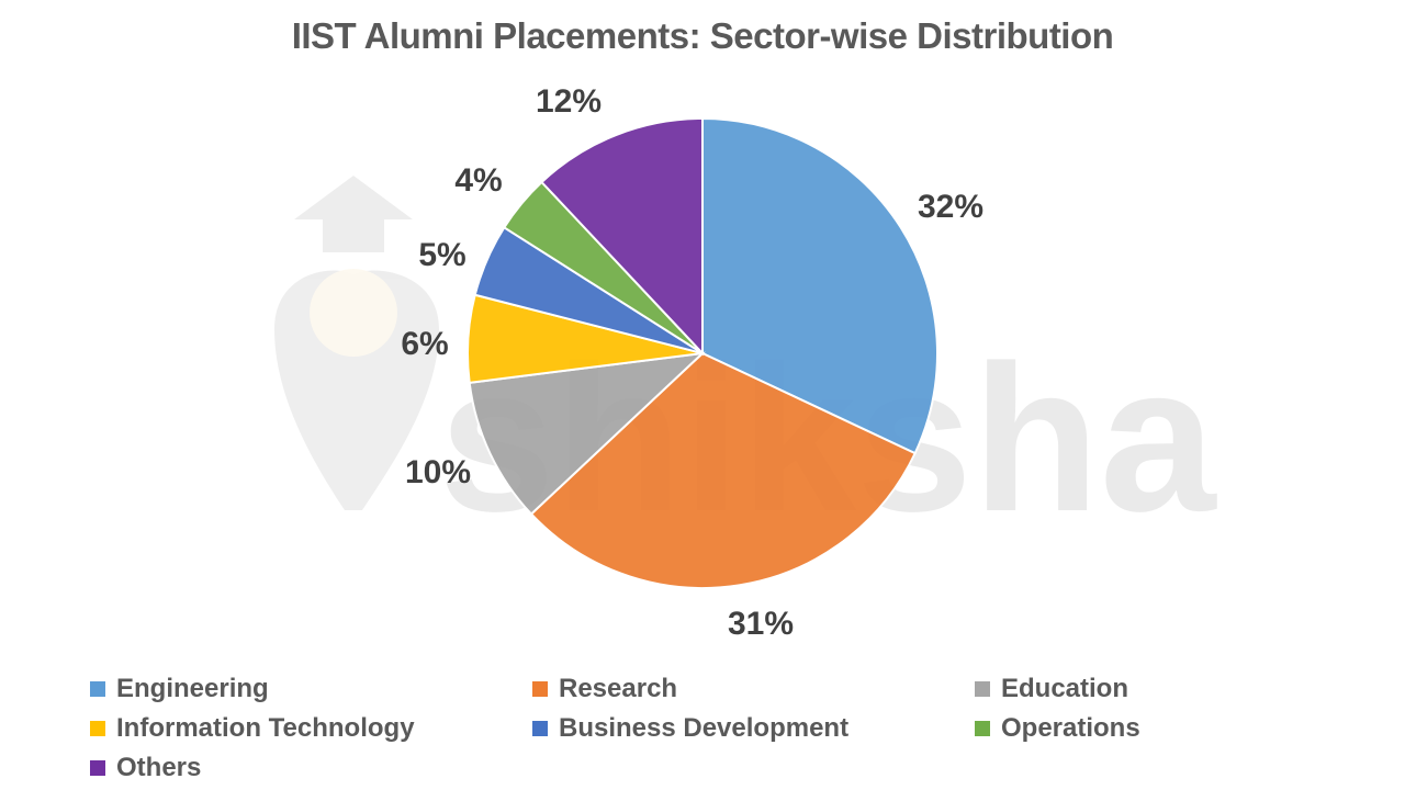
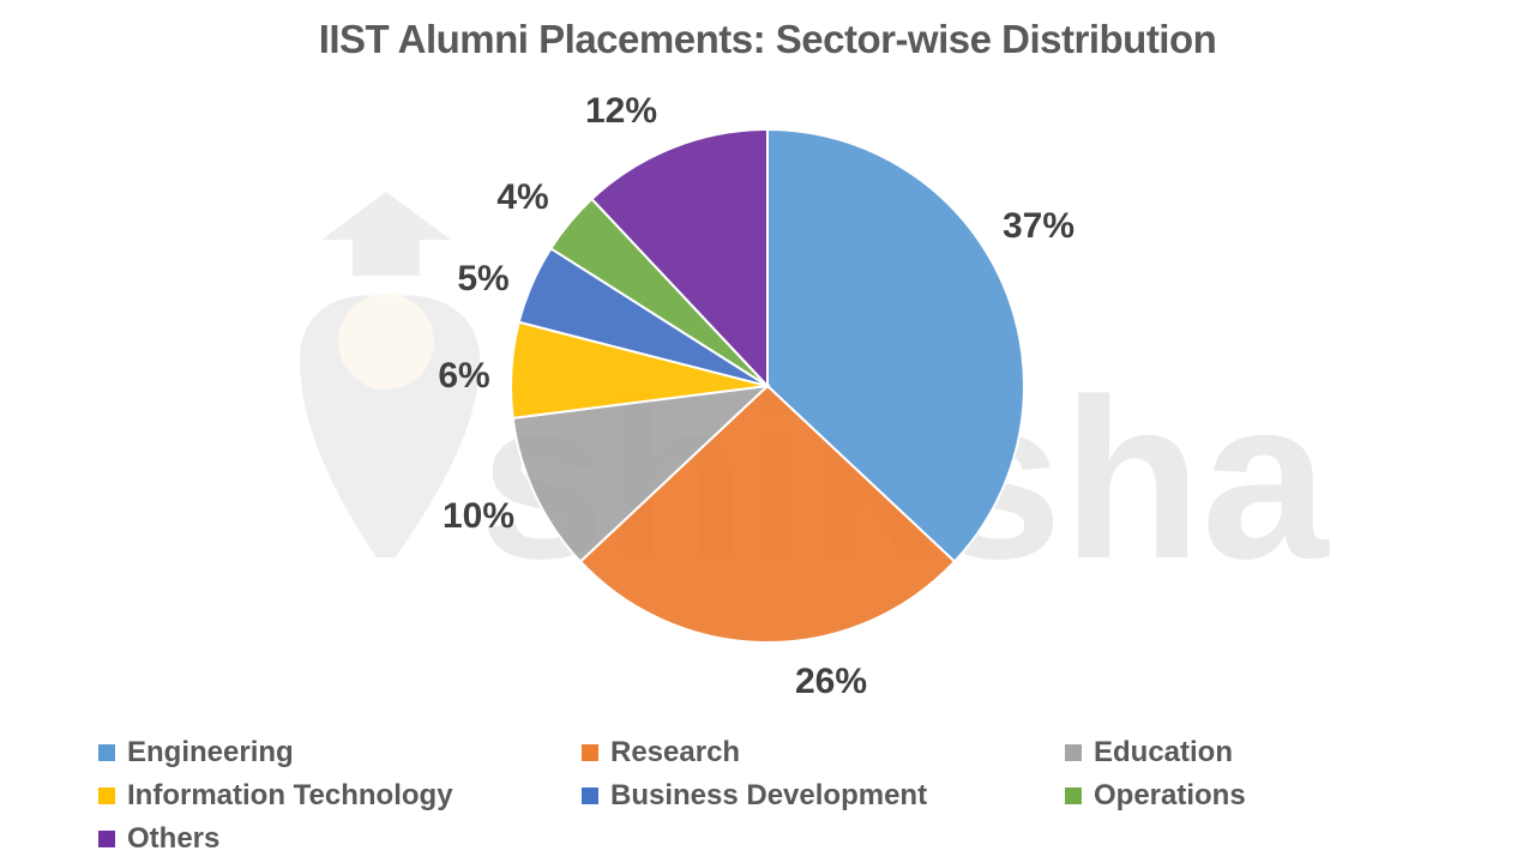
Engineering: 32% -> 37%
Research: 31% -> 26%
